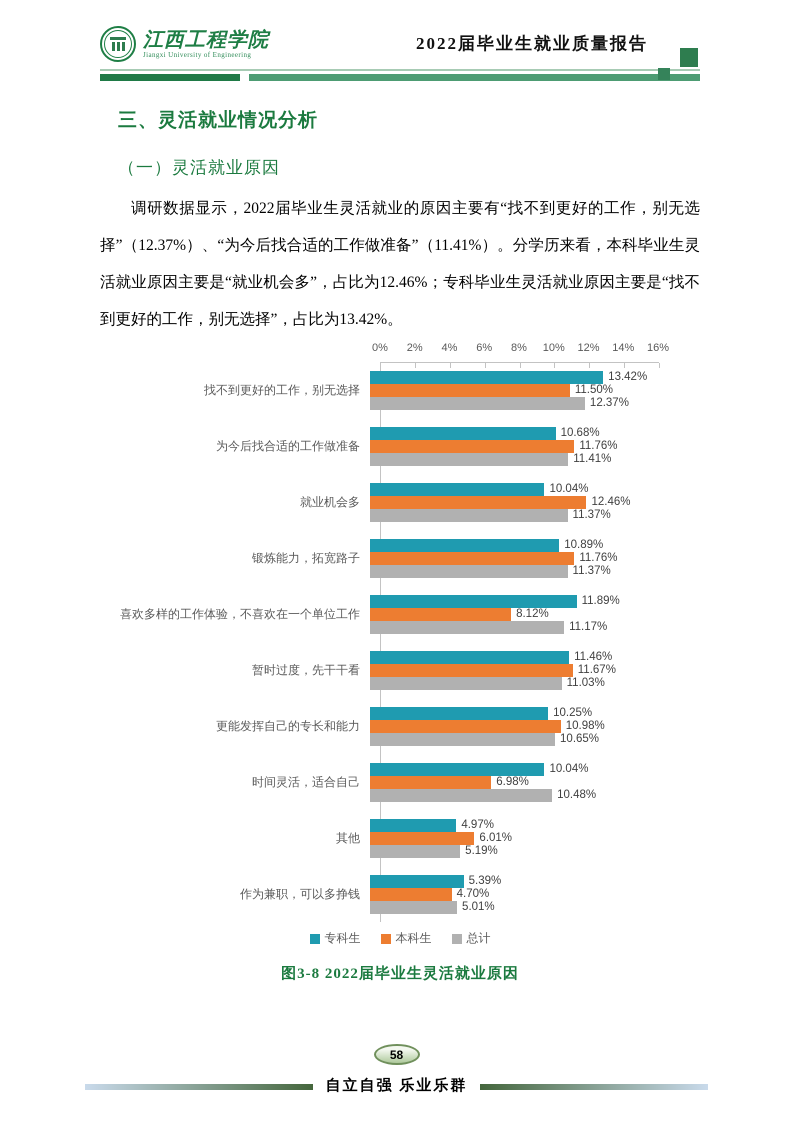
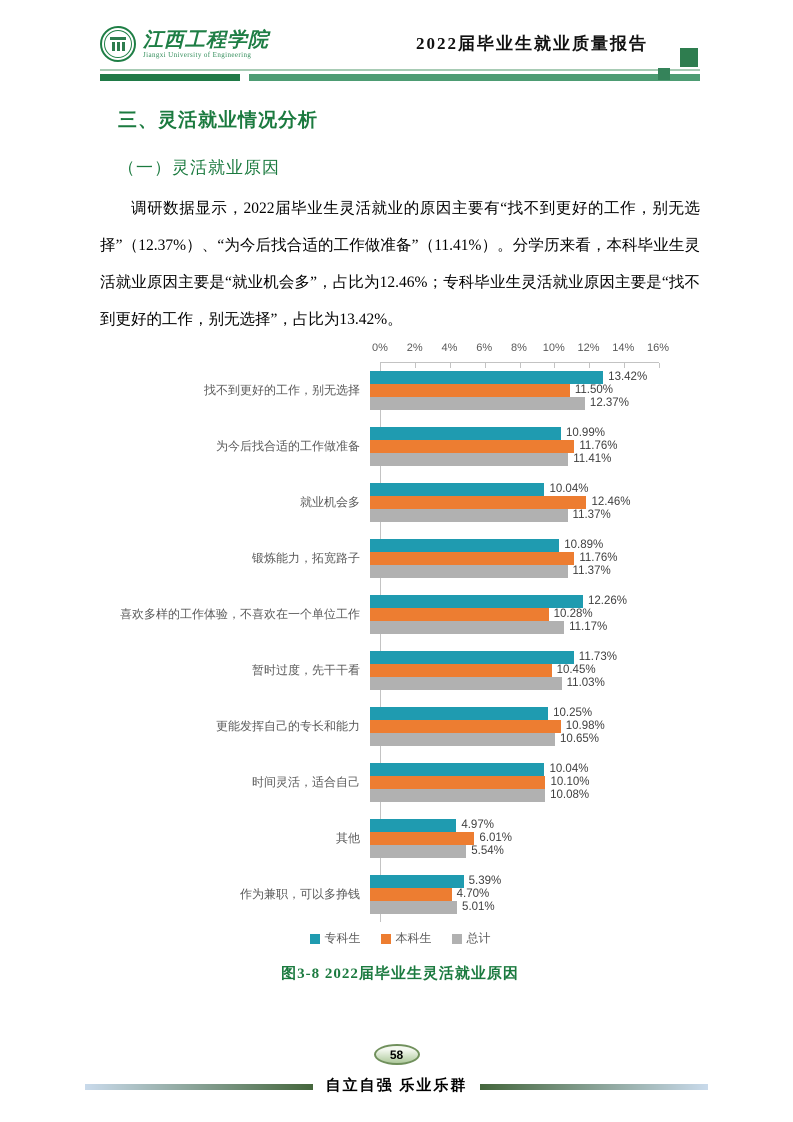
专科生/为今后找合适的工作做准备: 10.68% -> 10.99%
专科生/喜欢多样的工作体验，不喜欢在一个单位工作: 11.89% -> 12.26%
本科生/喜欢多样的工作体验，不喜欢在一个单位工作: 8.12% -> 10.28%
专科生/暂时过度，先干干看: 11.46% -> 11.73%
本科生/暂时过度，先干干看: 11.67% -> 10.45%
本科生/时间灵活，适合自己: 6.98% -> 10.10%
总计/时间灵活，适合自己: 10.48% -> 10.08%
总计/其他: 5.19% -> 5.54%
